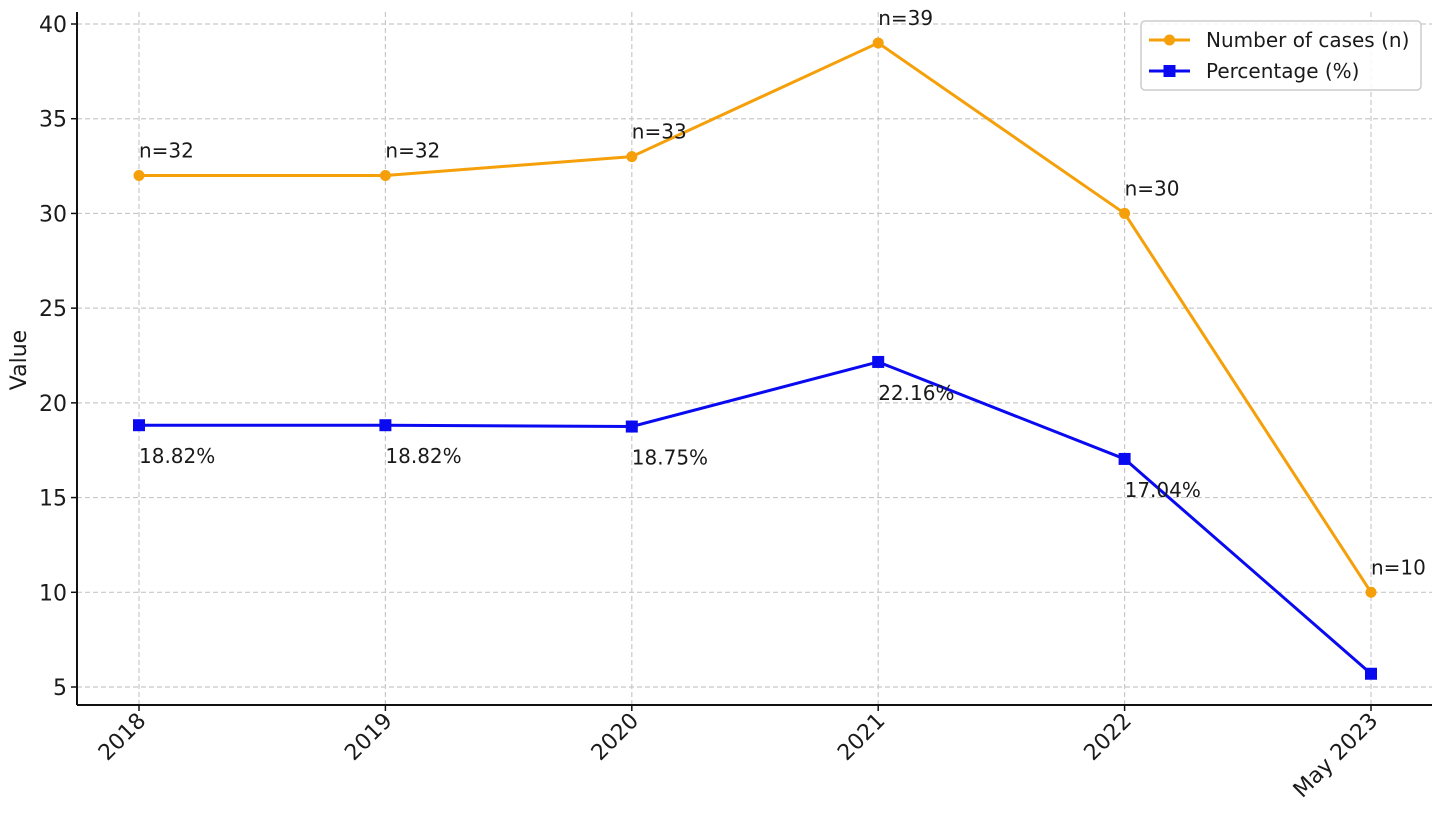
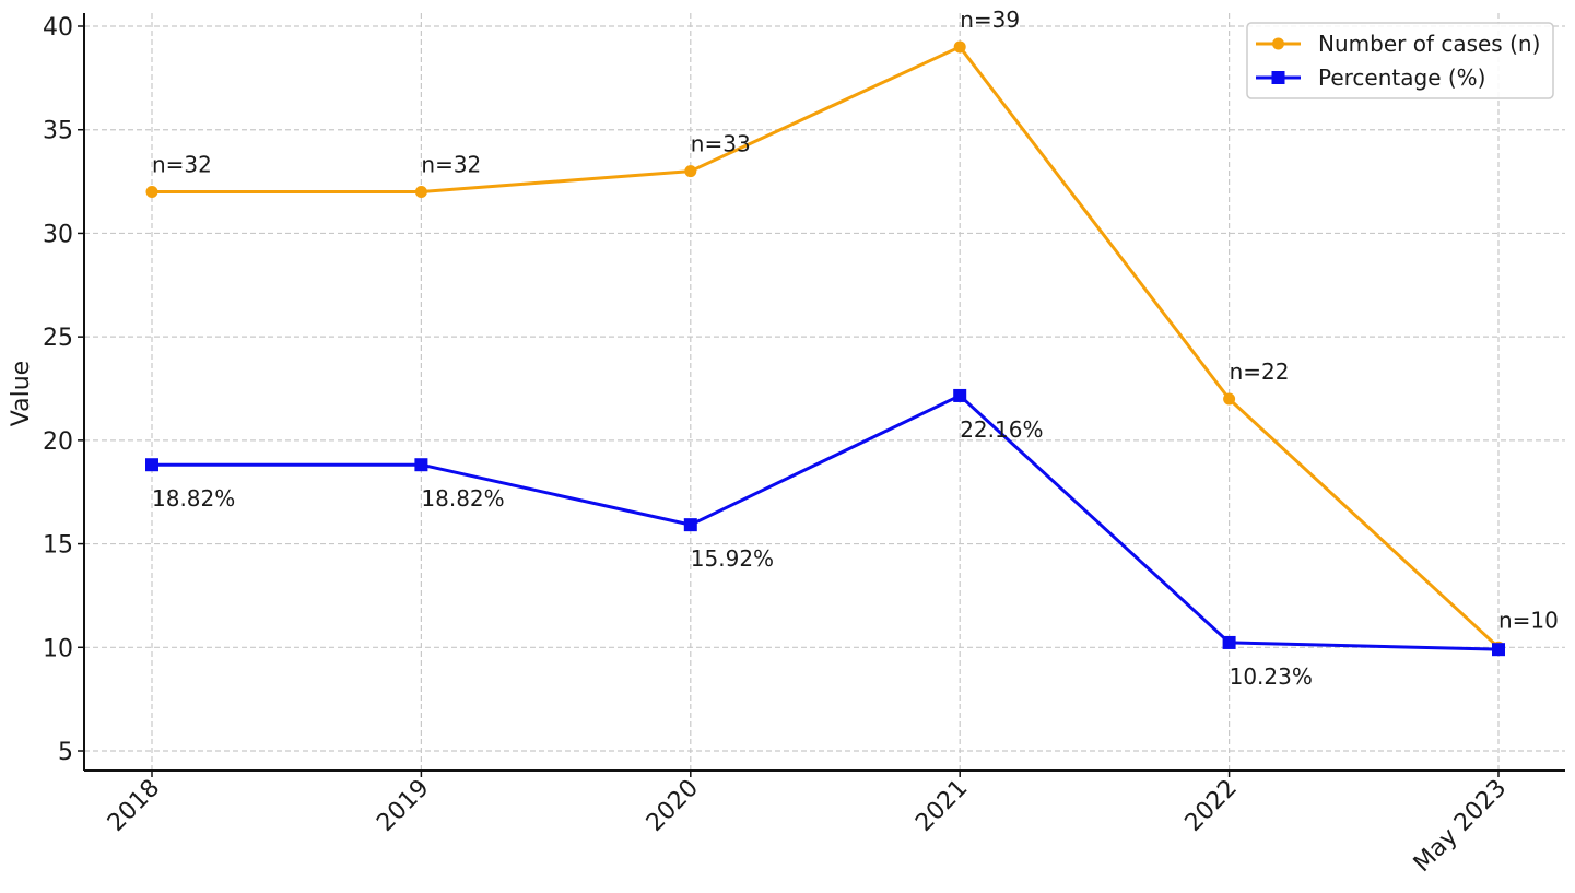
Percentage (%)/2020: 18.75% -> 15.92%
Number of cases (n)/2022: 30 -> 22
Percentage (%)/2022: 17.04% -> 10.23%
Percentage (%)/May 2023: 5.7 -> 9.9
